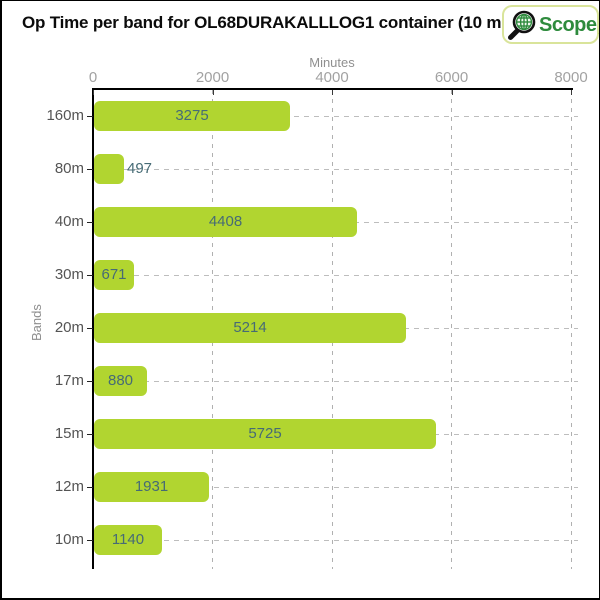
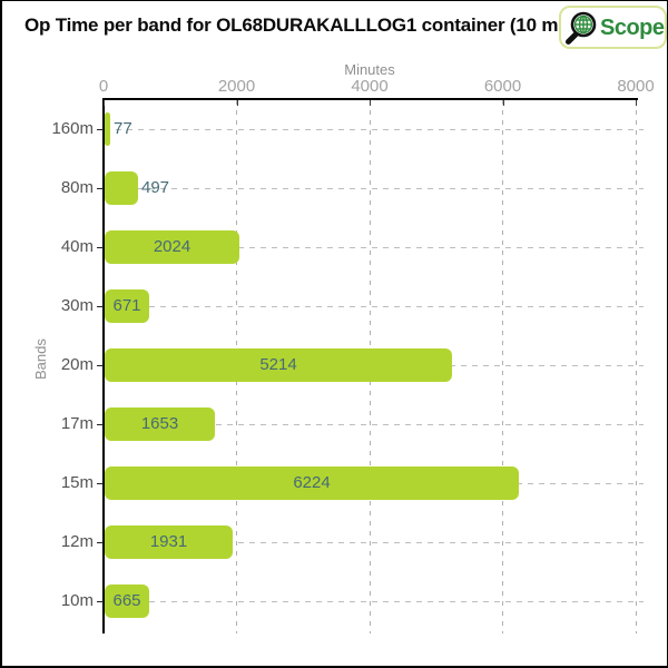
160m: 3275 -> 77
40m: 4408 -> 2024
17m: 880 -> 1653
15m: 5725 -> 6224
10m: 1140 -> 665
